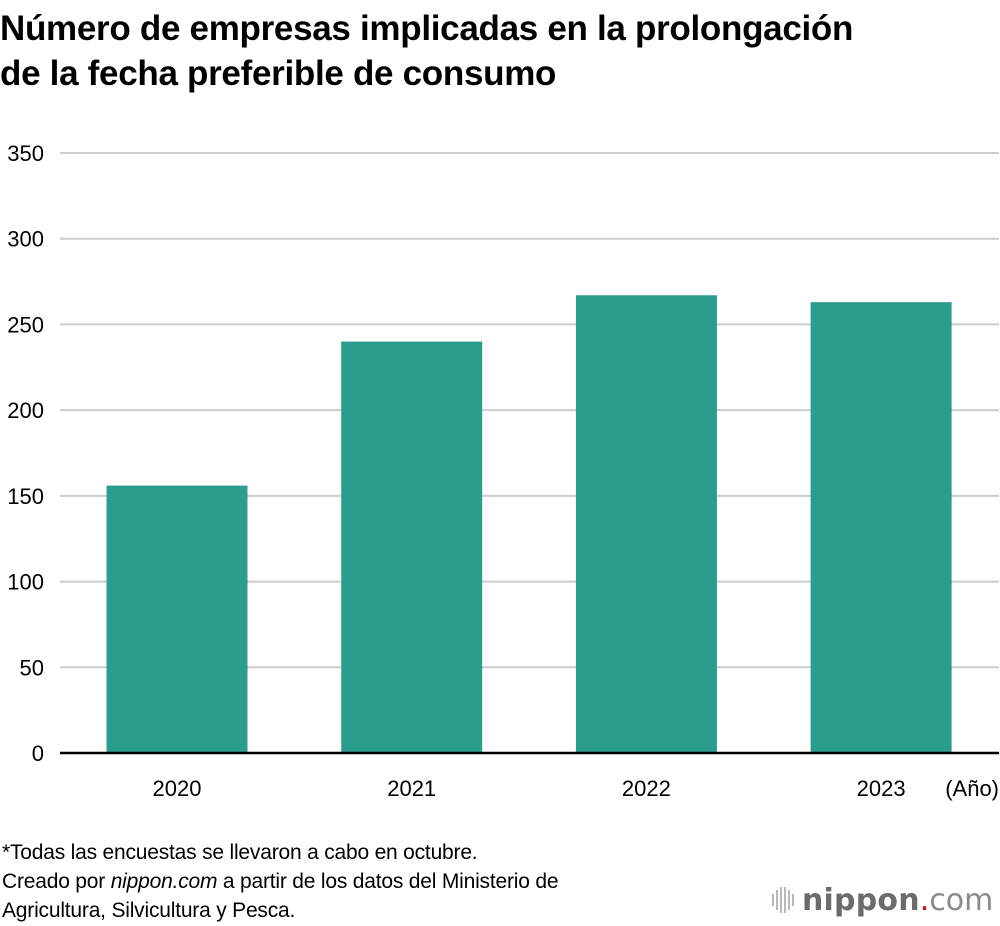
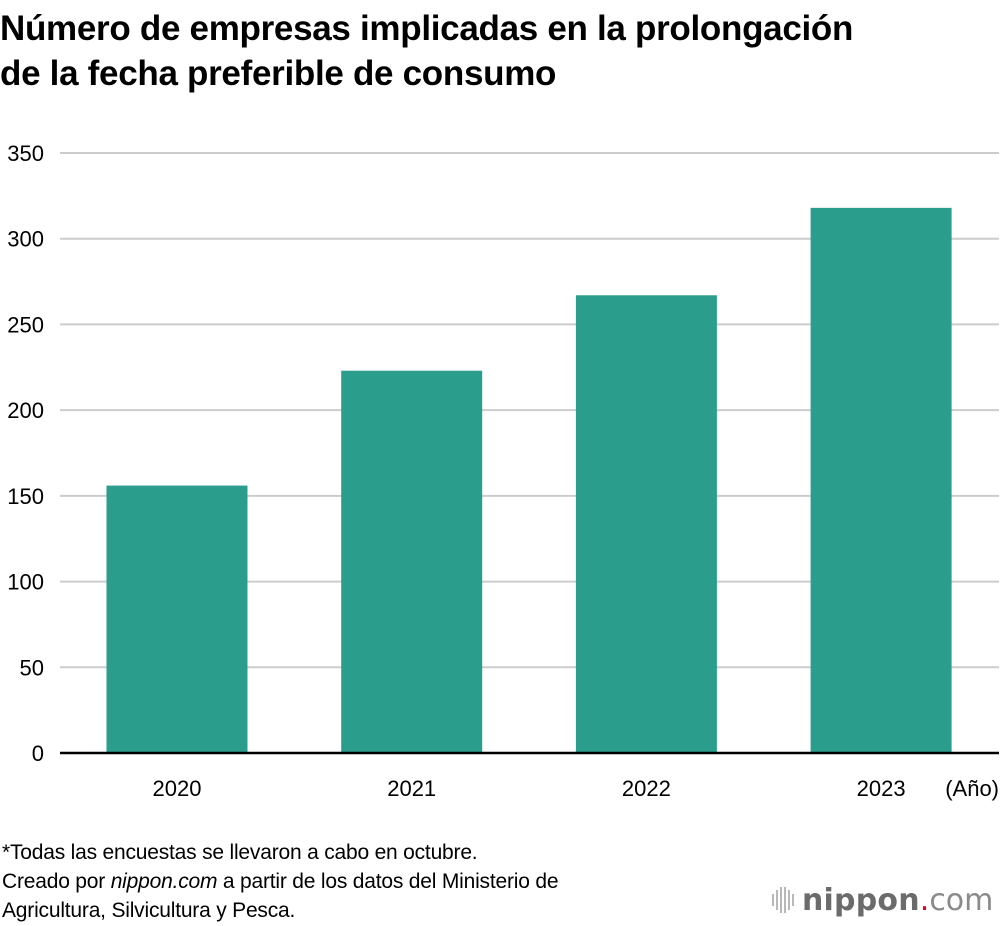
2021: 240 -> 223
2023: 263 -> 318
